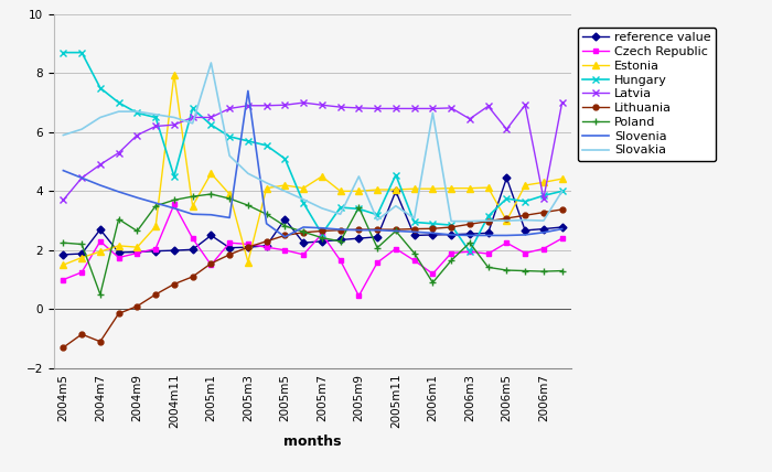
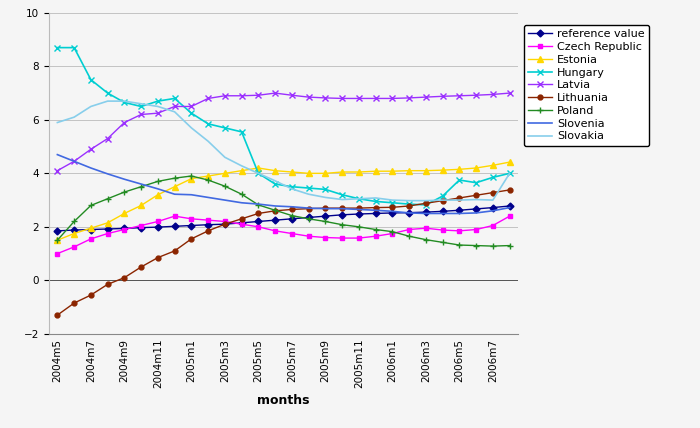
Latvia/2004m5: 3.70 -> 4.10
Poland/2004m5: 2.25 -> 1.50
reference value/2004m7: 2.70 -> 1.90
Czech Republic/2004m7: 2.30 -> 1.55
Lithuania/2004m7: -1.10 -> -0.55
Poland/2004m7: 0.50 -> 2.80
Estonia/2004m9: 2.10 -> 2.50
Poland/2004m9: 2.65 -> 3.30
Czech Republic/2004m11: 3.55 -> 2.20
Estonia/2004m11: 7.95 -> 3.20
Hungary/2004m11: 4.50 -> 6.70
reference value/2005m1: 2.50 -> 2.05
Czech Republic/2005m1: 1.50 -> 2.30
Estonia/2005m1: 4.60 -> 3.80
Slovakia/2005m1: 8.35 -> 5.70
Estonia/2005m3: 1.60 -> 4.00
Slovenia/2005m3: 7.40 -> 3.00
reference value/2005m5: 3.05 -> 2.20
Hungary/2005m5: 5.10 -> 4.00
Slovenia/2005m5: 2.45 -> 2.85
Czech Republic/2005m7: 2.55 -> 1.75
Estonia/2005m7: 4.50 -> 4.05
Hungary/2005m7: 2.55 -> 3.50
Czech Republic/2005m9: 0.45 -> 1.60
Poland/2005m9: 3.45 -> 2.20
Slovakia/2005m9: 4.50 -> 3.10
reference value/2005m11: 4.00 -> 2.48
Czech Republic/2005m11: 2.05 -> 1.58
Hungary/2005m11: 4.55 -> 3.05
Poland/2005m11: 2.65 -> 2.00
Slovakia/2005m11: 3.50 -> 3.05
Czech Republic/2006m1: 1.20 -> 1.75
Poland/2006m1: 0.90 -> 1.82
Slovakia/2006m1: 6.65 -> 3.00
Hungary/2006m3: 1.95 -> 2.82
Latvia/2006m3: 6.45 -> 6.85
Poland/2006m3: 2.25 -> 1.52
reference value/2006m5: 4.45 -> 2.62
Czech Republic/2006m5: 2.25 -> 1.85
Estonia/2006m5: 3.00 -> 4.15
Latvia/2006m5: 6.10 -> 6.90
Latvia/2006m7: 3.75 -> 6.95
